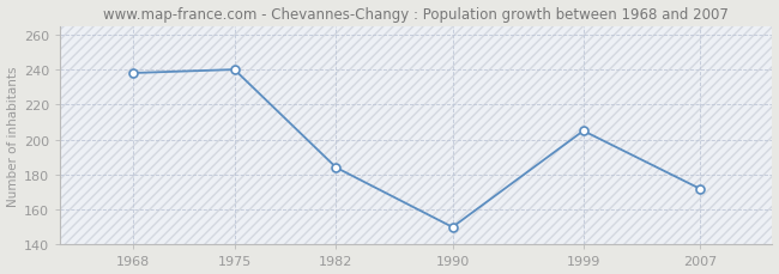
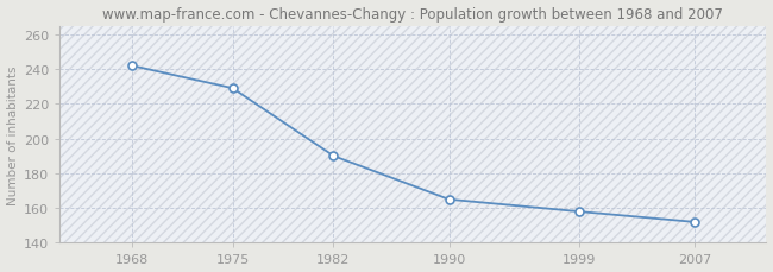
1968: 238 -> 242
1975: 240 -> 229
1982: 184 -> 190
1990: 150 -> 165
1999: 205 -> 158
2007: 172 -> 152
